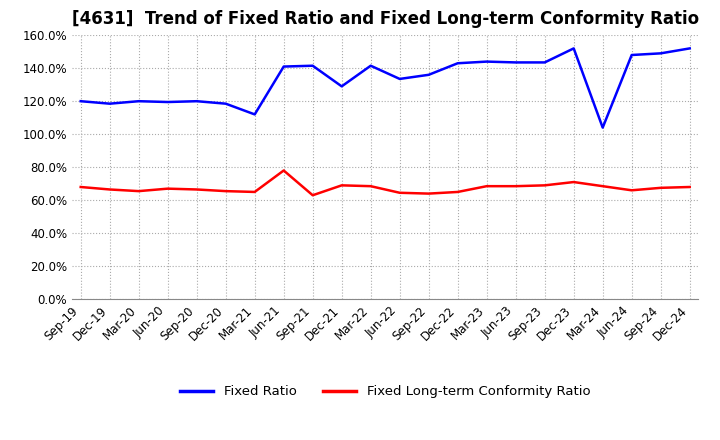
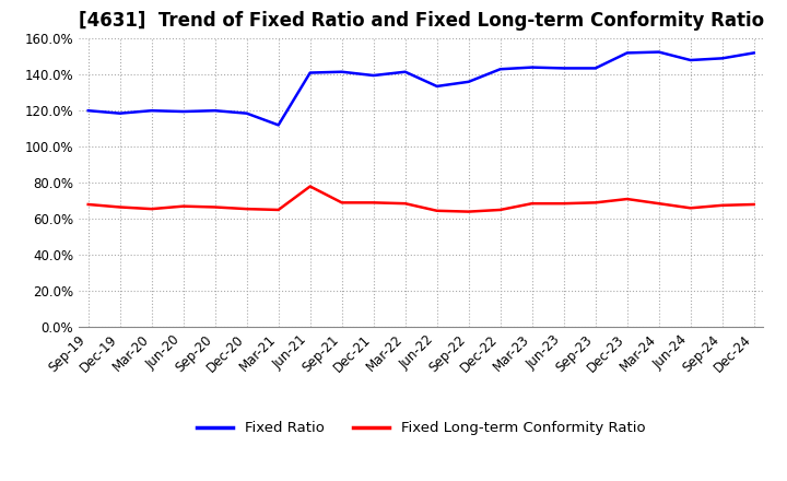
Fixed Long-term Conformity Ratio/Sep-21: 63% -> 69%
Fixed Ratio/Dec-21: 129% -> 140%
Fixed Ratio/Mar-24: 104% -> 152%
